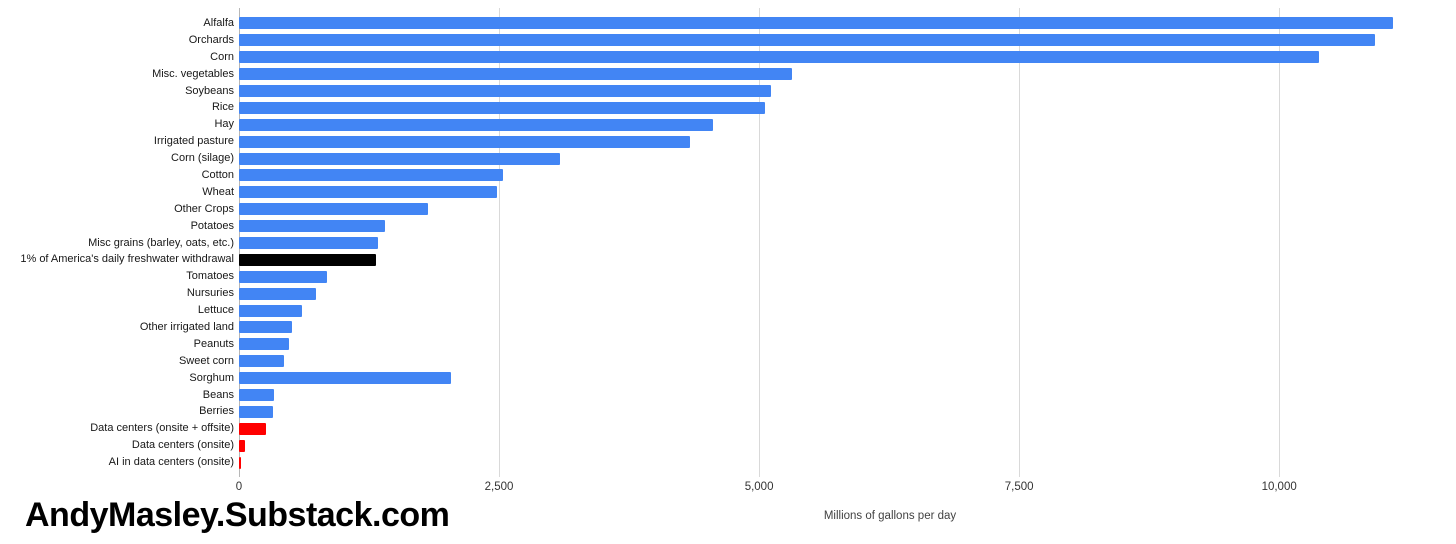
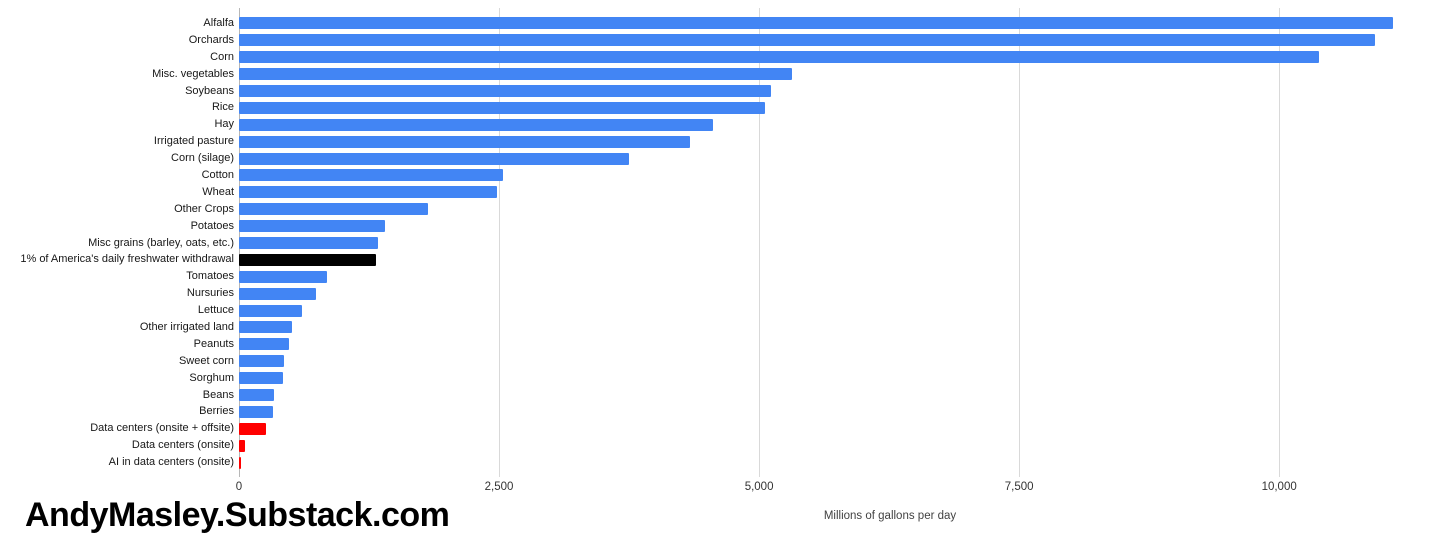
Corn (silage): 3090 -> 3750
Sorghum: 2040 -> 420
